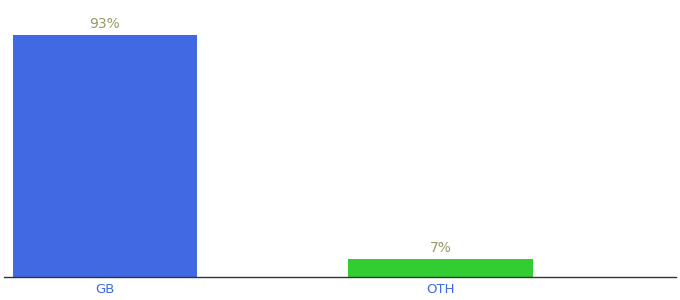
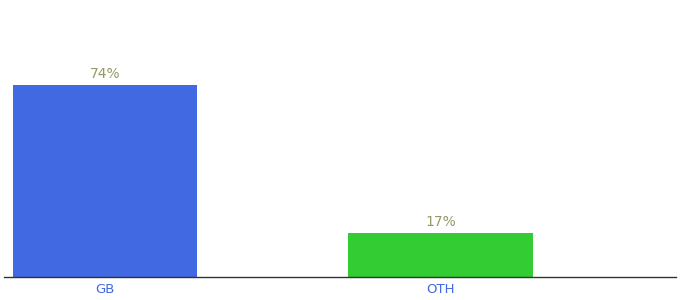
GB: 93% -> 74%
OTH: 7% -> 17%
